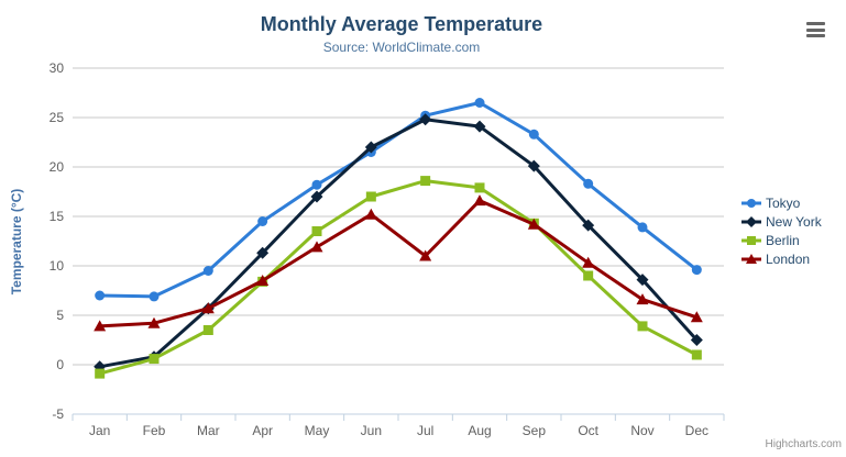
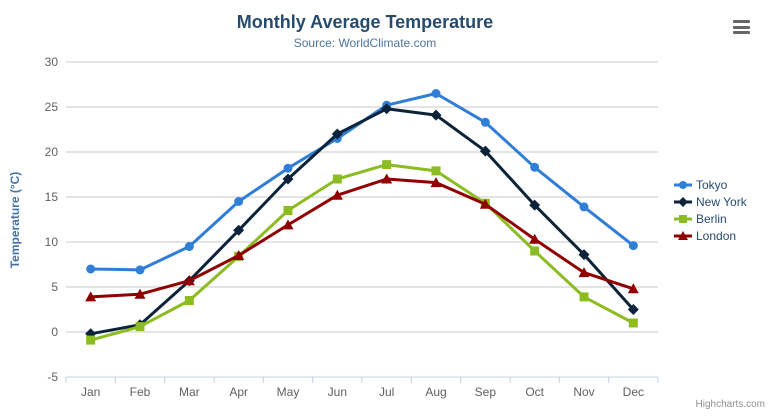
London/Jul: 11 -> 17
